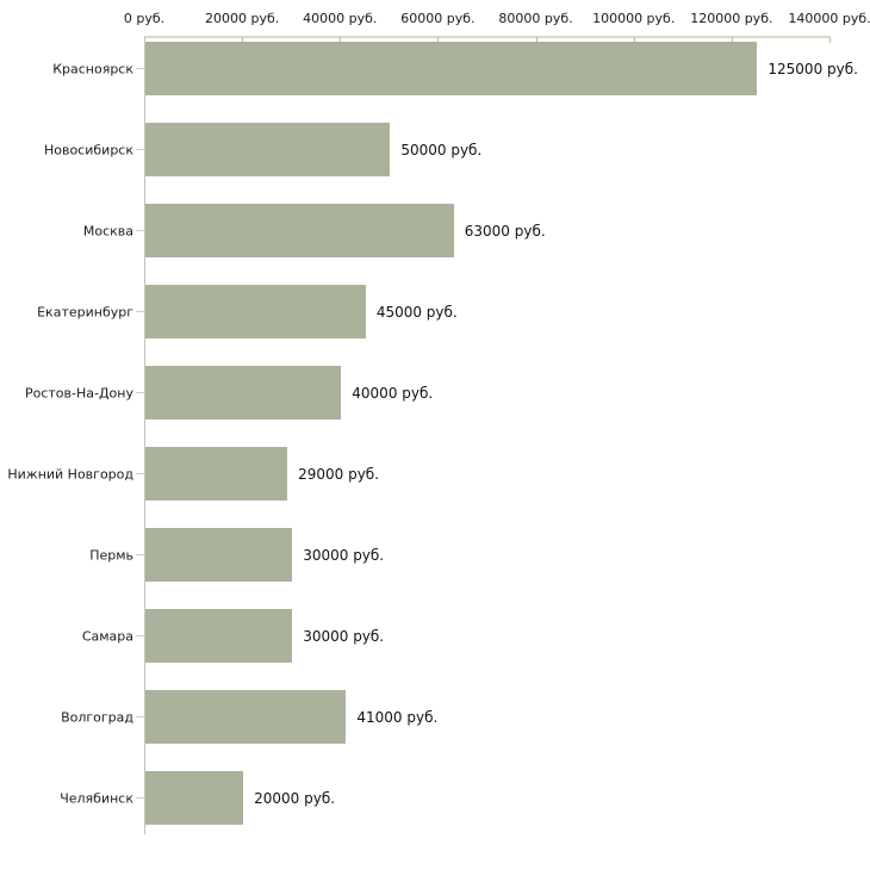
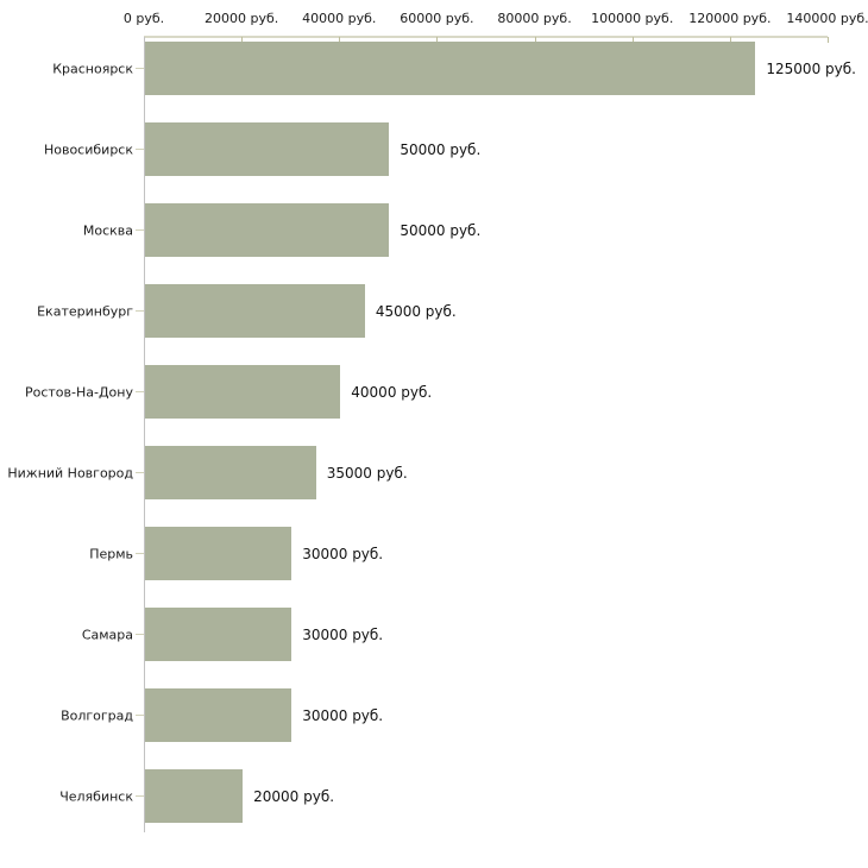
Москва: 63000 -> 50000
Нижний Новгород: 29000 -> 35000
Волгоград: 41000 -> 30000
